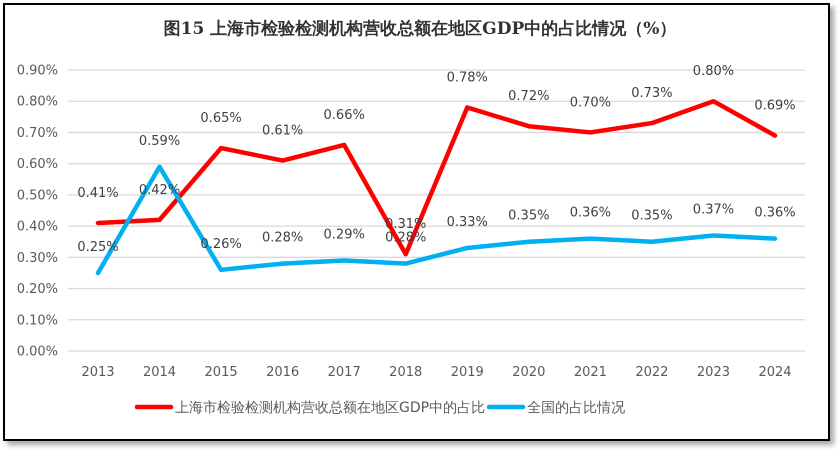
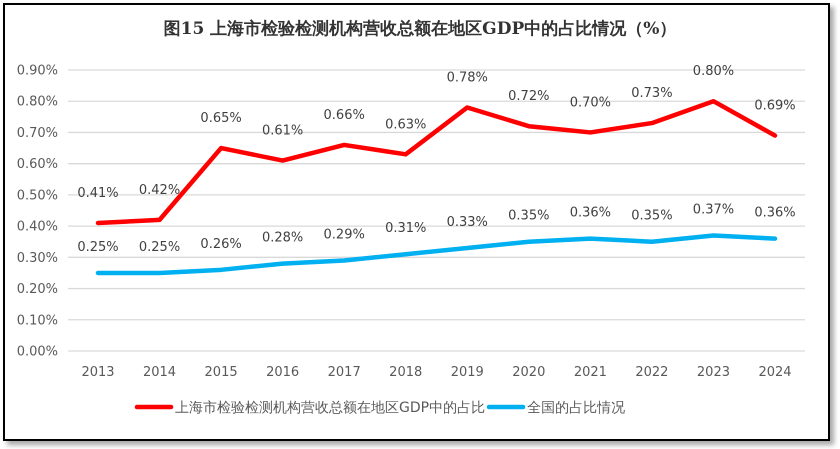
全国的占比情况/2014: 0.59% -> 0.25%
上海市检验检测机构营收总额在地区GDP中的占比/2018: 0.31% -> 0.63%
全国的占比情况/2018: 0.28% -> 0.31%
